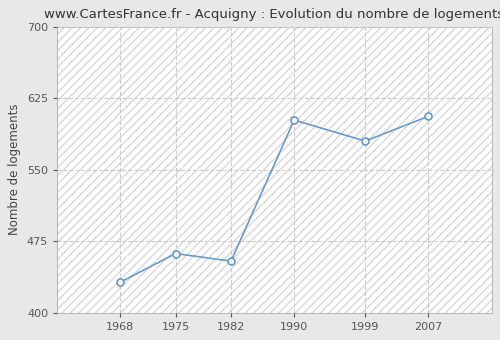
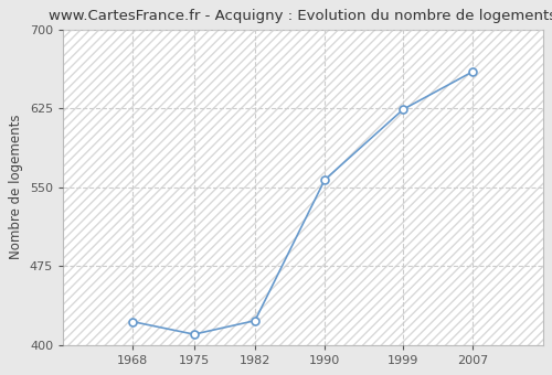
1968: 432 -> 422
1975: 462 -> 410
1982: 454 -> 423
1990: 602 -> 557
1999: 580 -> 624
2007: 606 -> 660
